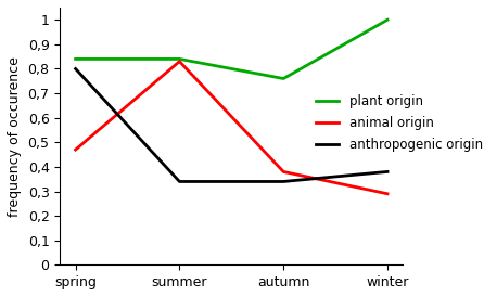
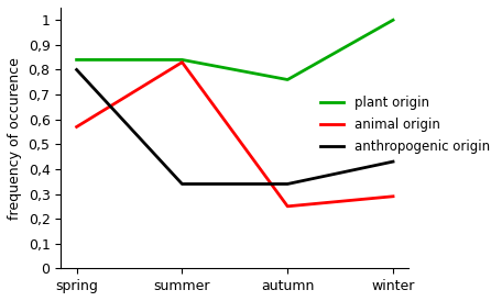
animal origin/spring: 0,47 -> 0,57
animal origin/autumn: 0,38 -> 0,25
anthropogenic origin/winter: 0,38 -> 0,43
